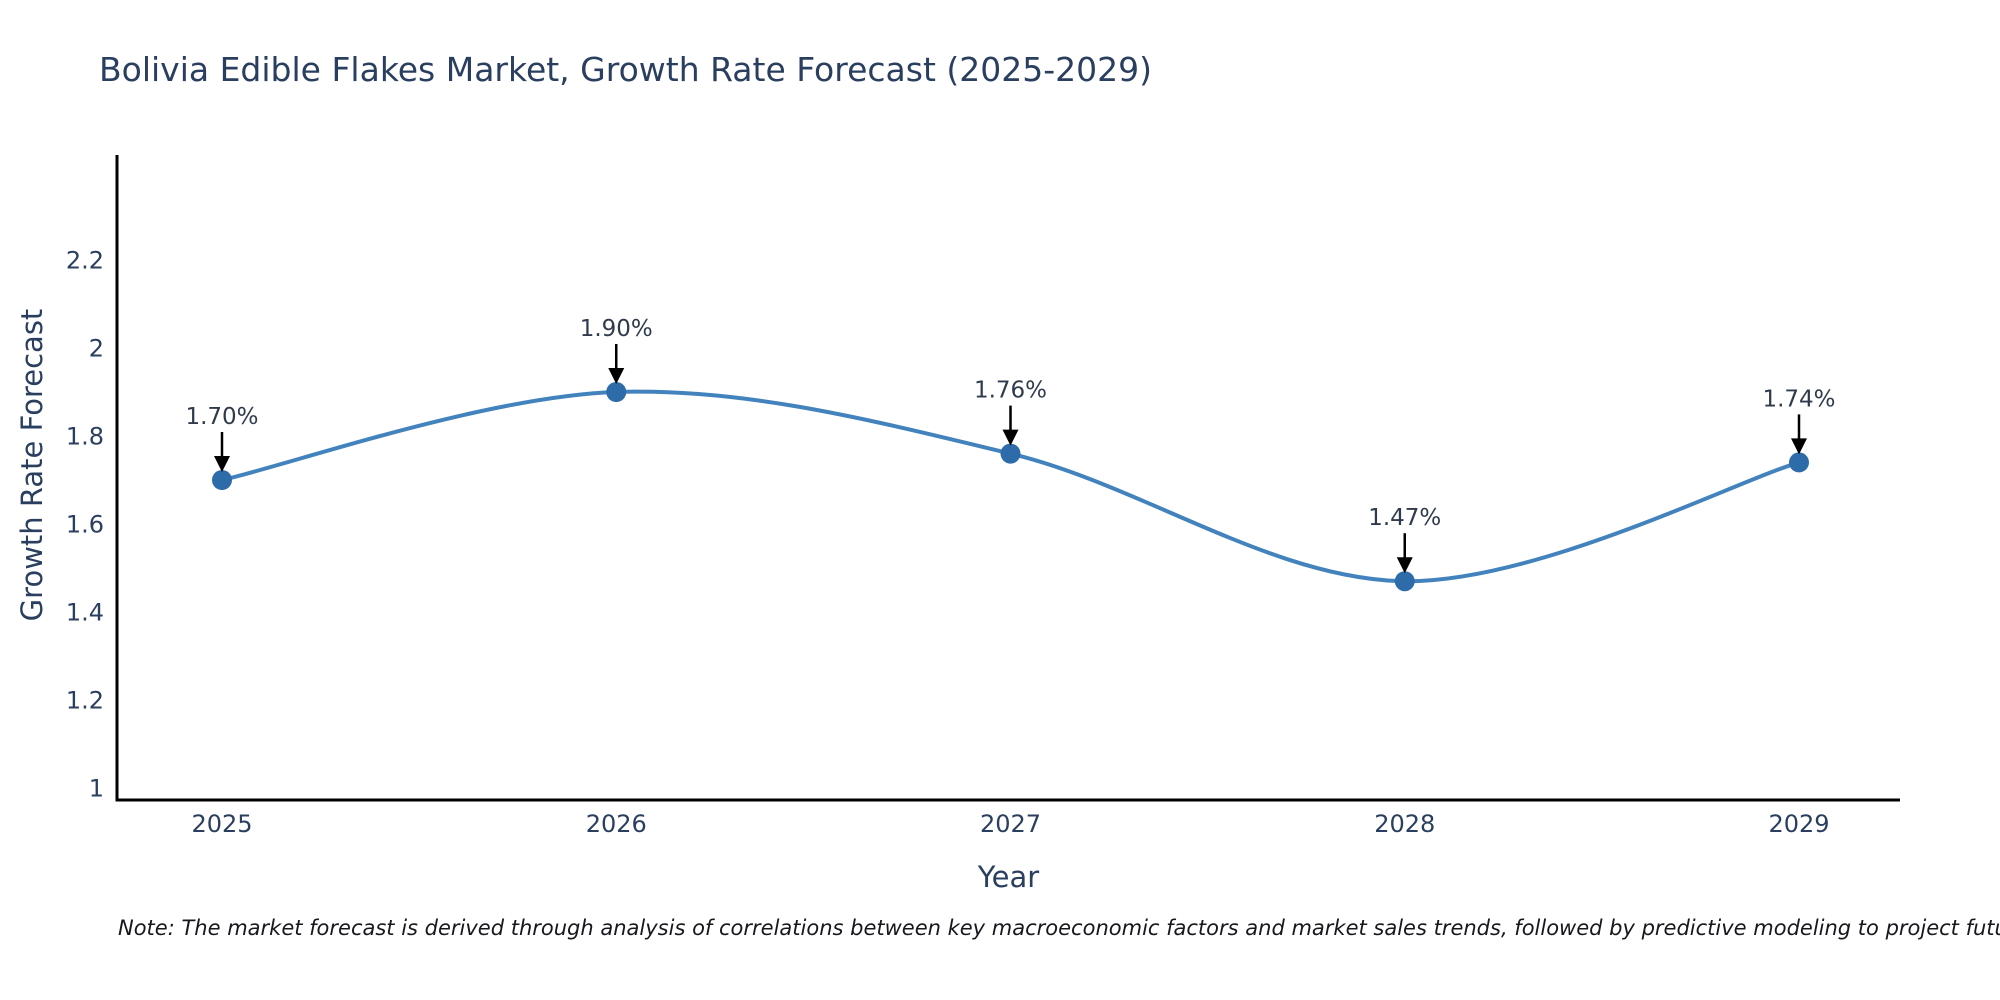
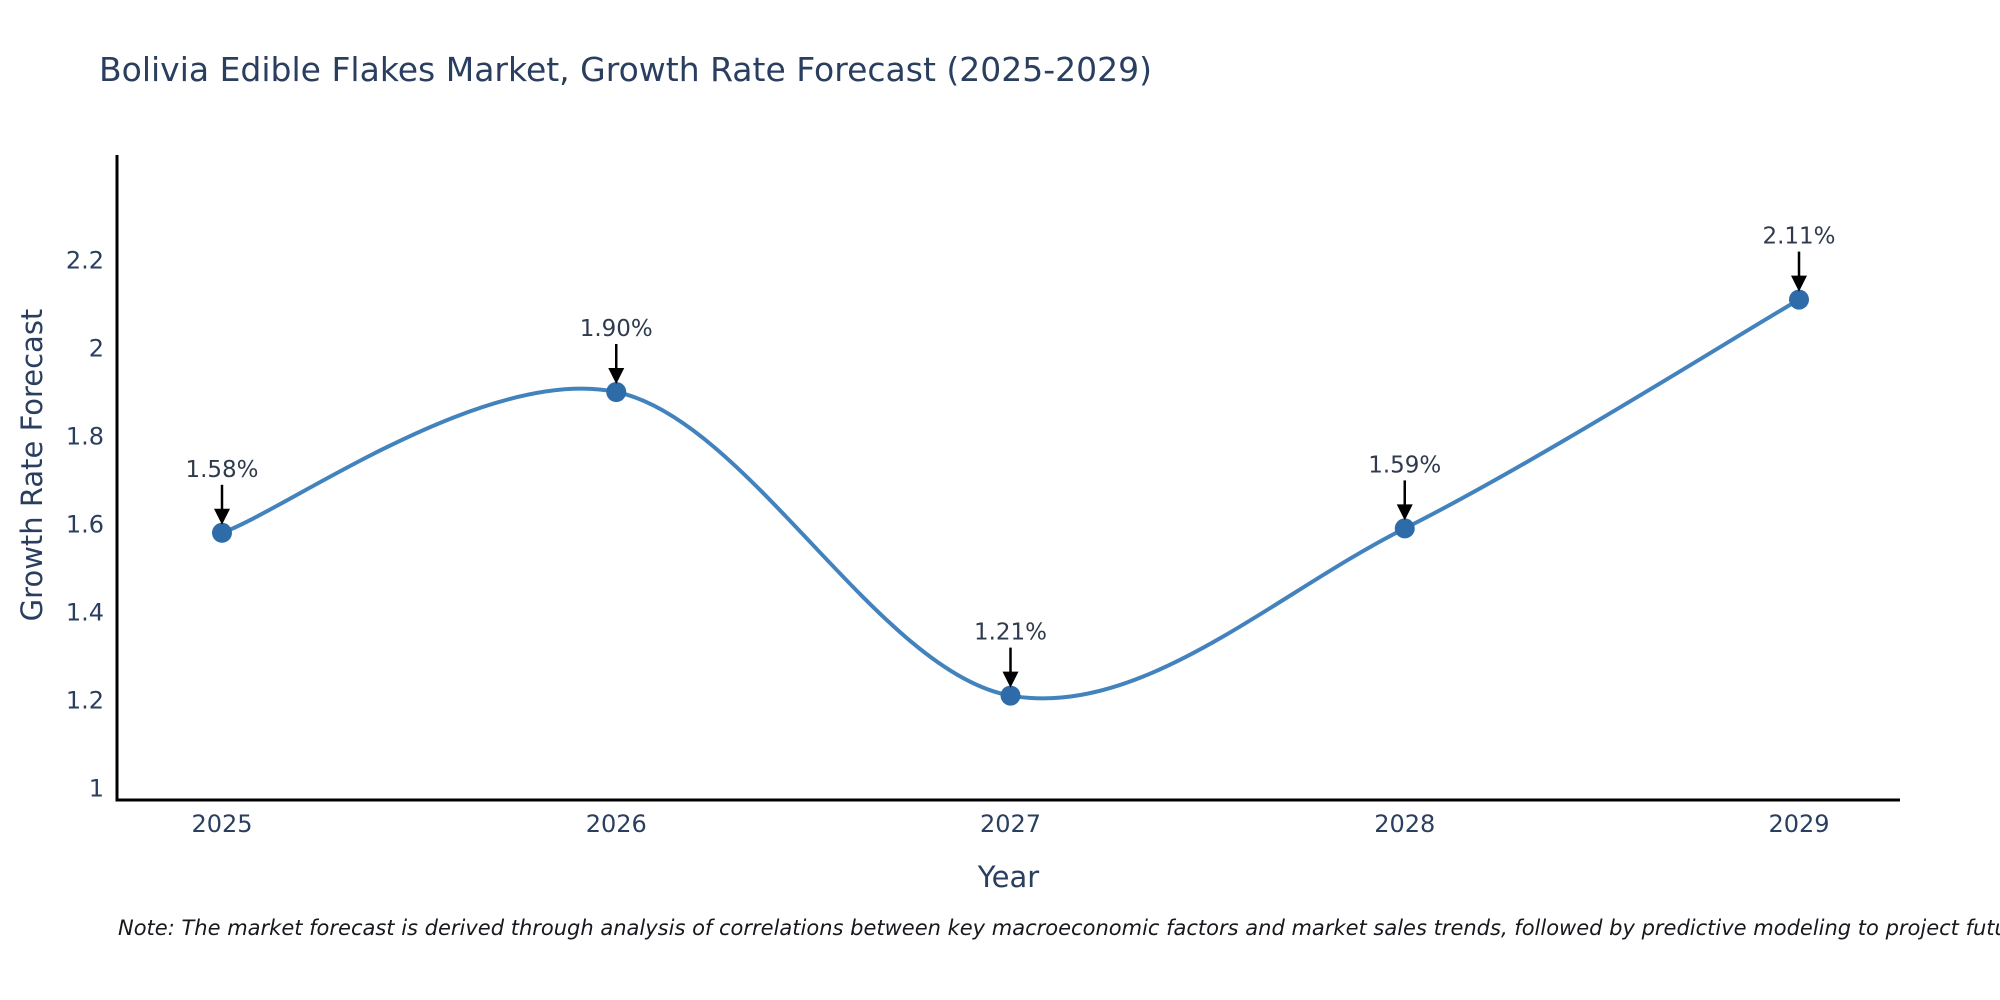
2025: 1.70% -> 1.58%
2027: 1.76% -> 1.21%
2028: 1.47% -> 1.59%
2029: 1.74% -> 2.11%
